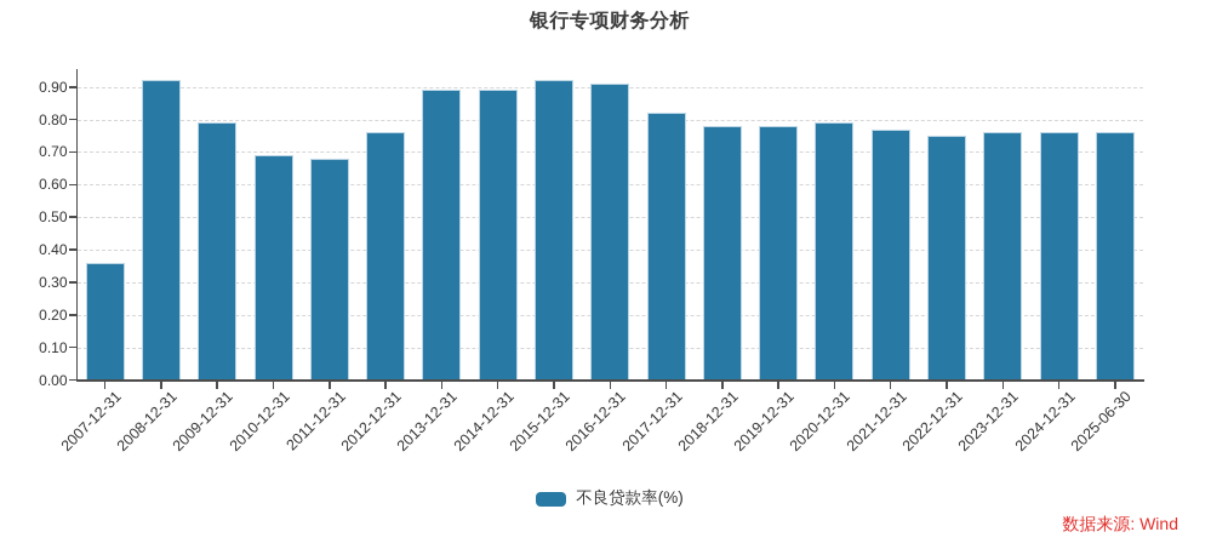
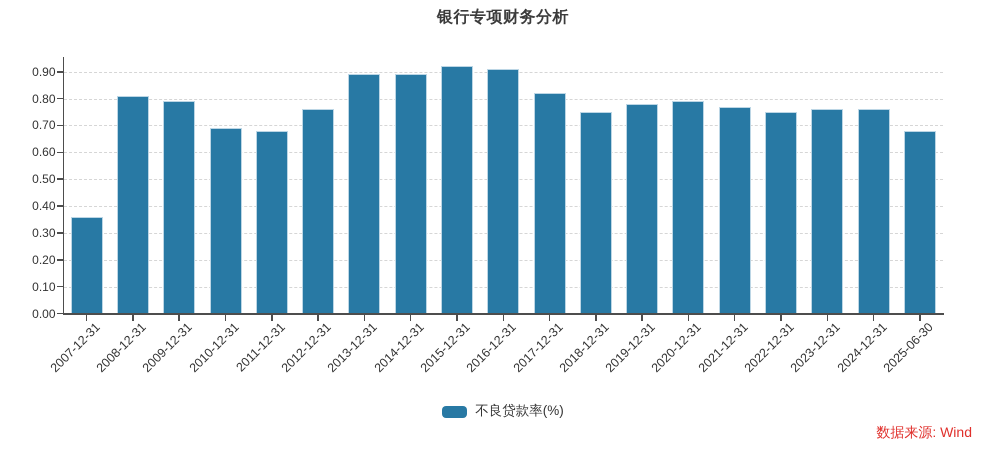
2008-12-31: 0.92 -> 0.81
2018-12-31: 0.78 -> 0.75
2025-06-30: 0.76 -> 0.68
